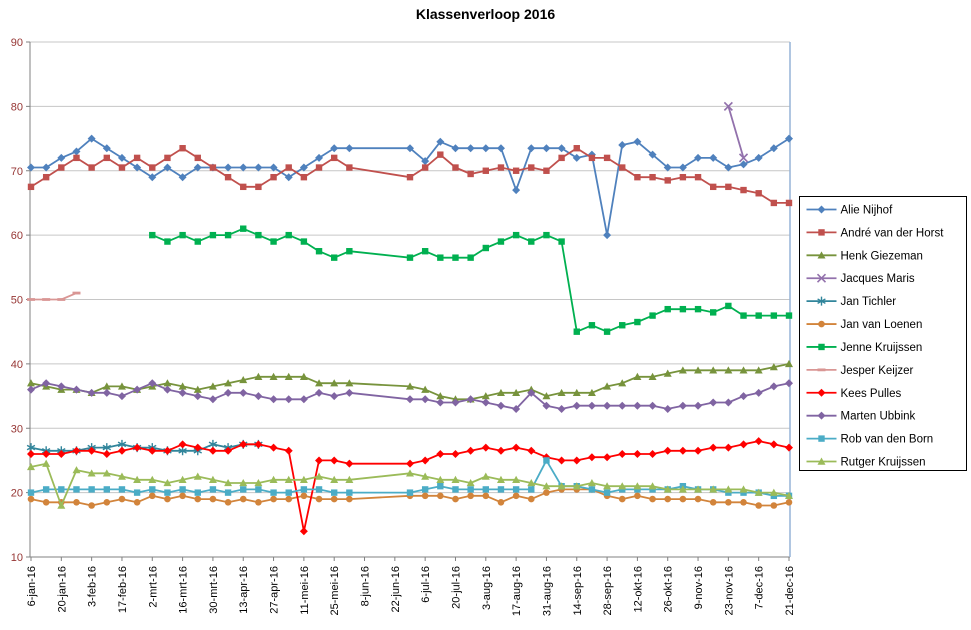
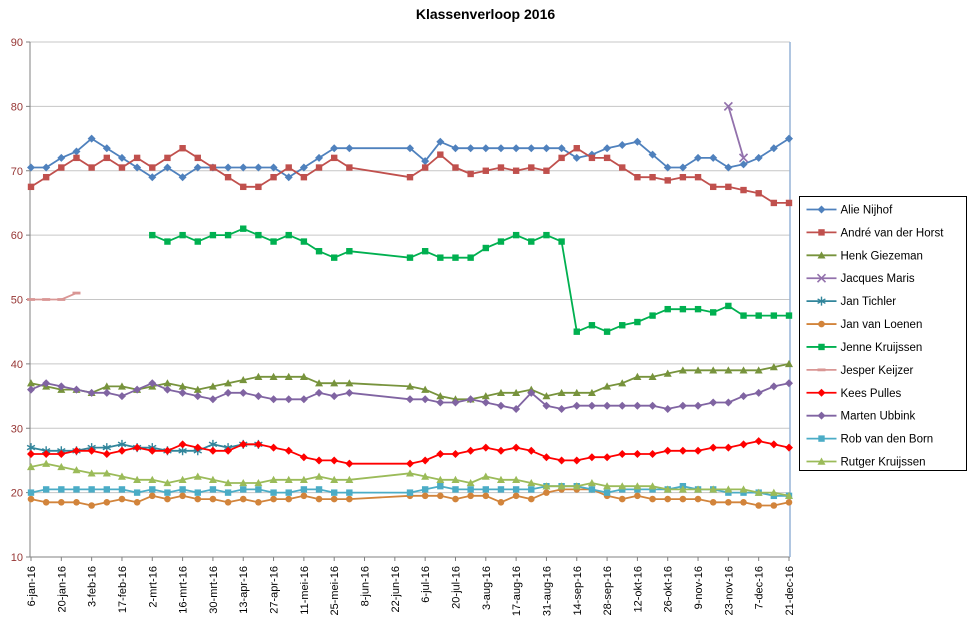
Rutger Kruijssen/20-jan-16: 18 -> 24
Kees Pulles/11-mei-16: 14 -> 26
Alie Nijhof/17-aug-16: 67 -> 74
Rob van den Born/31-aug-16: 25 -> 21
Alie Nijhof/28-sep-16: 60 -> 74
